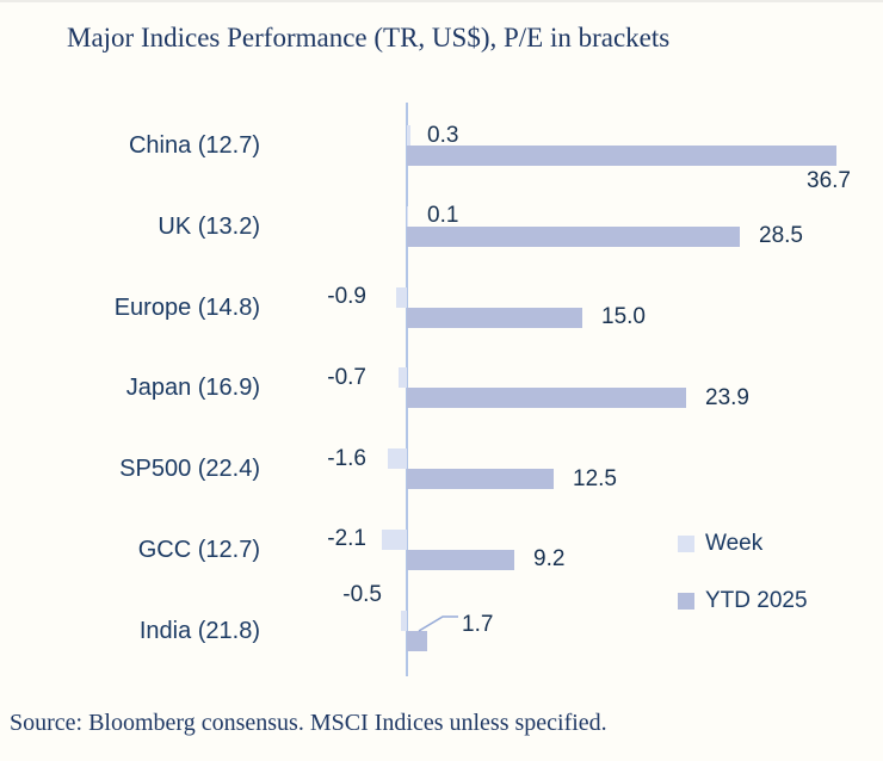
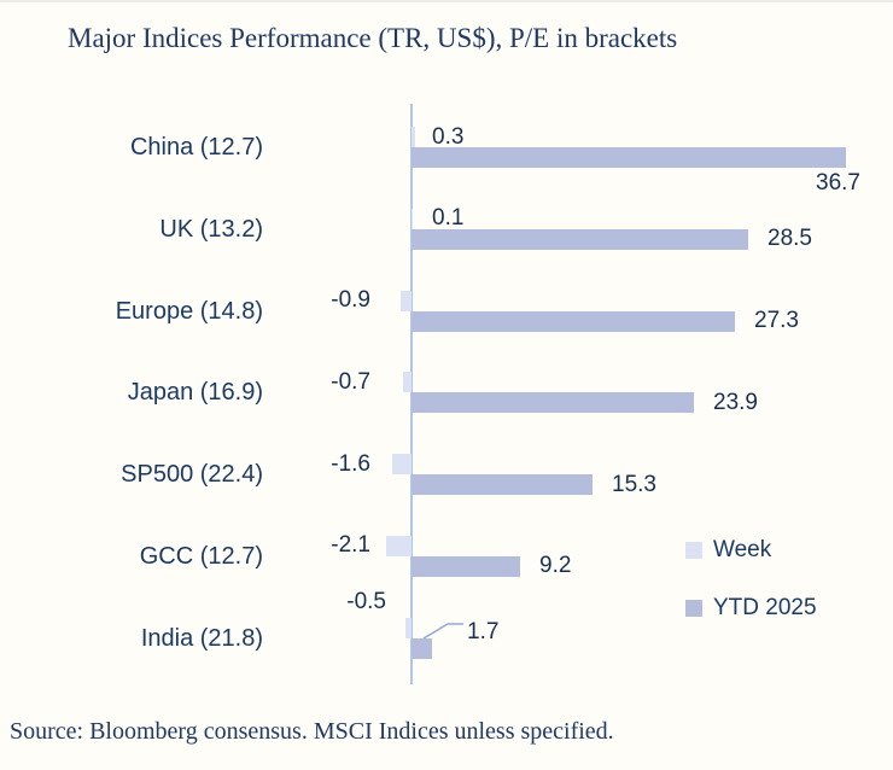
YTD 2025/Europe (14.8): 15.0 -> 27.3
YTD 2025/SP500 (22.4): 12.5 -> 15.3
